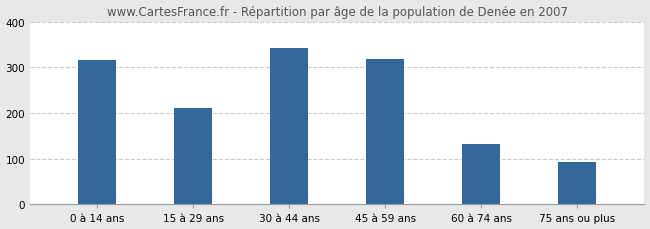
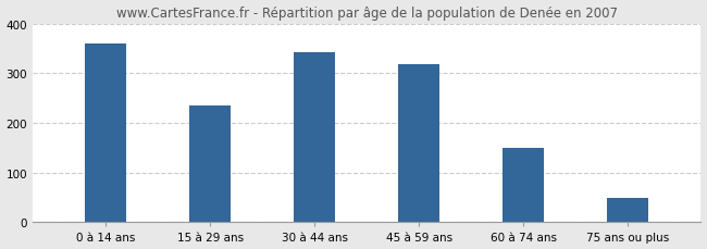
0 à 14 ans: 315 -> 360
15 à 29 ans: 210 -> 235
60 à 74 ans: 132 -> 150
75 ans ou plus: 92 -> 50
